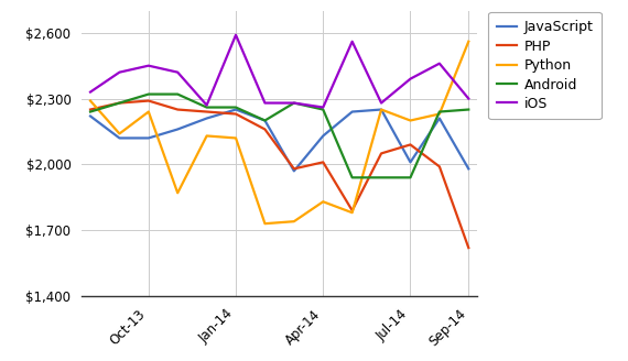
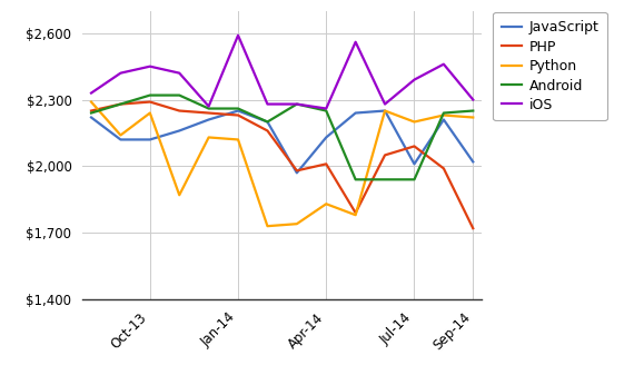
JavaScript/Sep-14: $1,980 -> $2,020
PHP/Sep-14: $1,620 -> $1,720
Python/Sep-14: $2,560 -> $2,220
